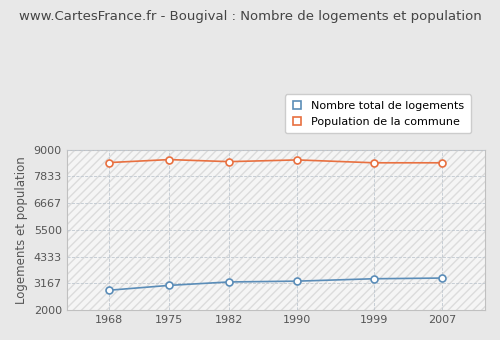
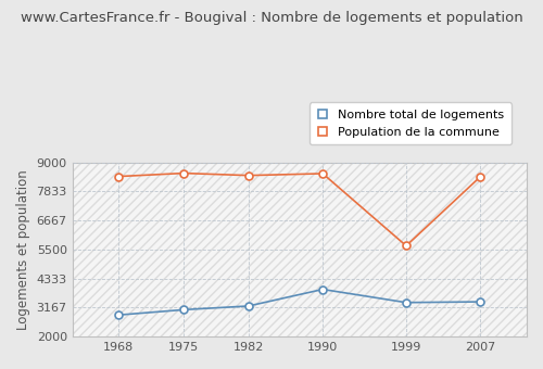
Nombre total de logements/1990: 3260 -> 3900
Population de la commune/1999: 8430 -> 5650
